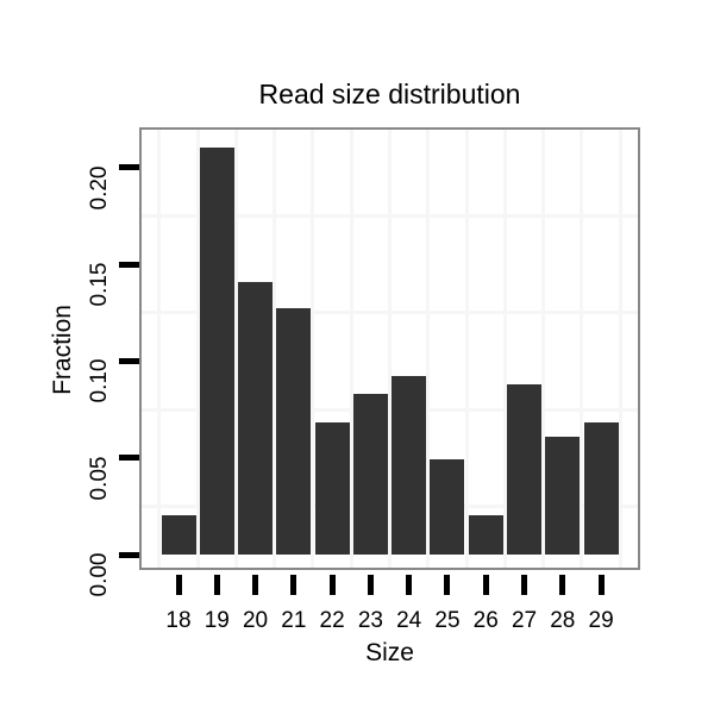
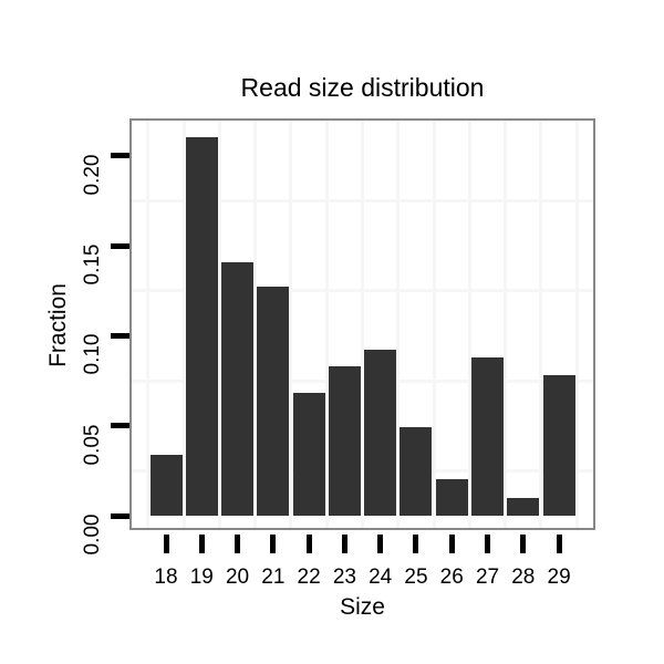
18: 0.020 -> 0.034
28: 0.061 -> 0.010
29: 0.068 -> 0.078
